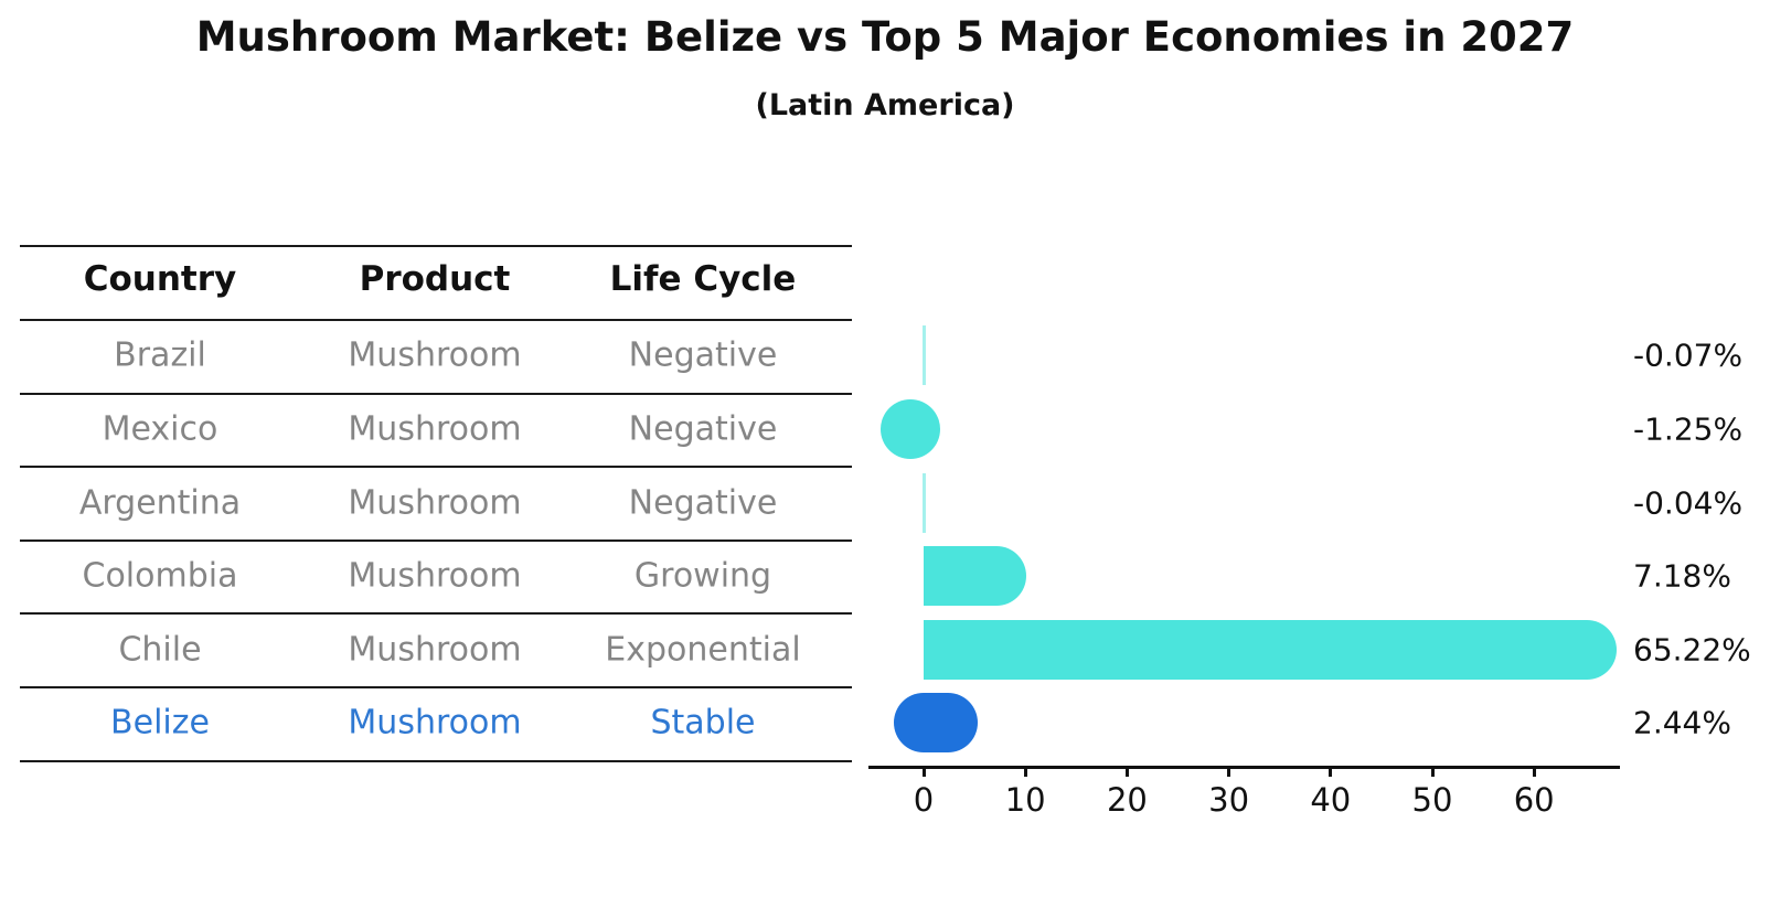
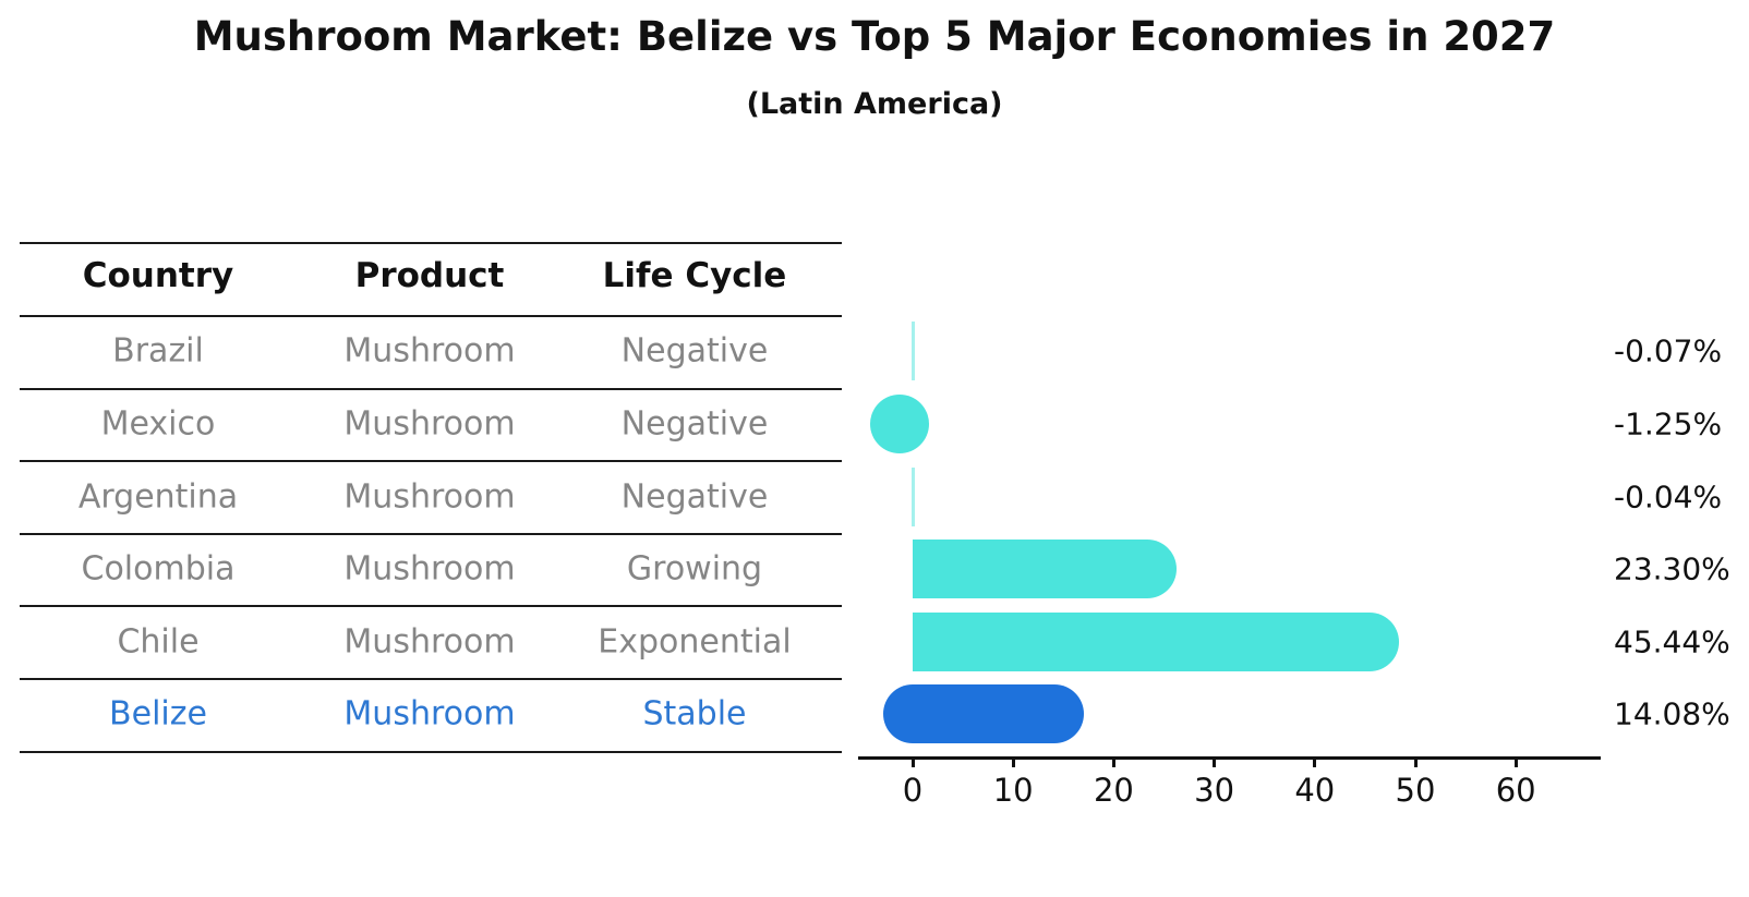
Colombia: 7.18% -> 23.30%
Chile: 65.22% -> 45.44%
Belize: 2.44% -> 14.08%
